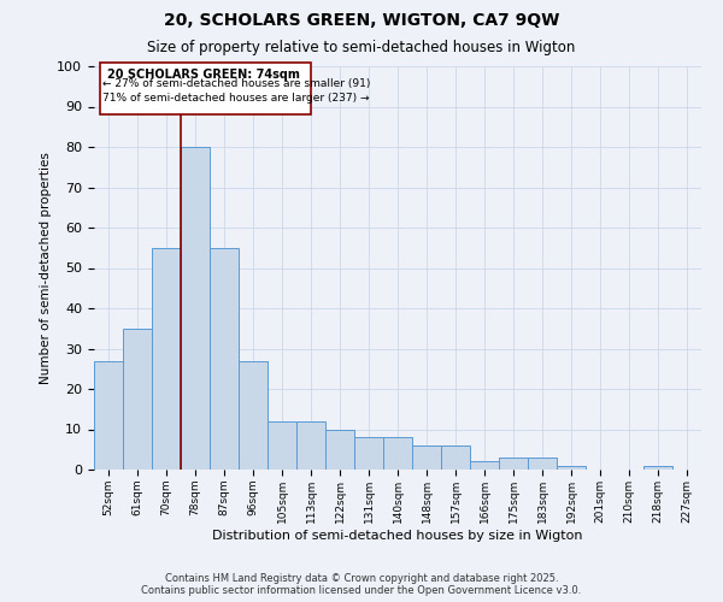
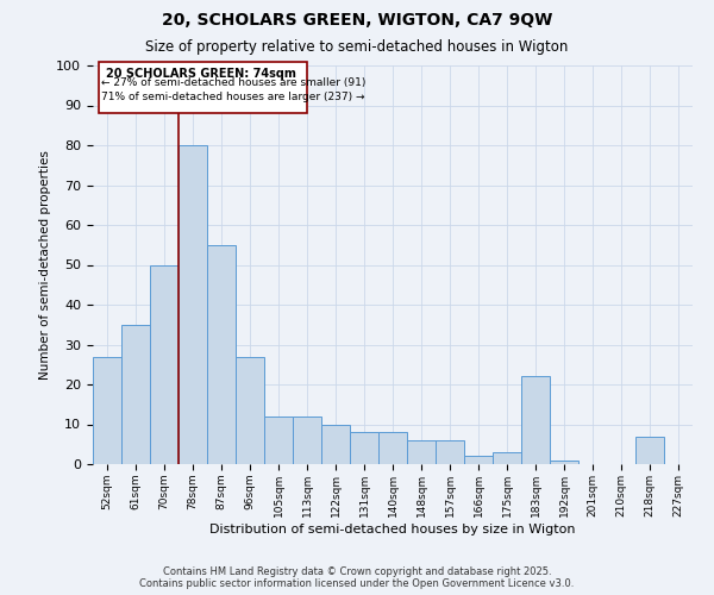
70sqm: 55 -> 50
183sqm: 3 -> 22
218sqm: 1 -> 7
